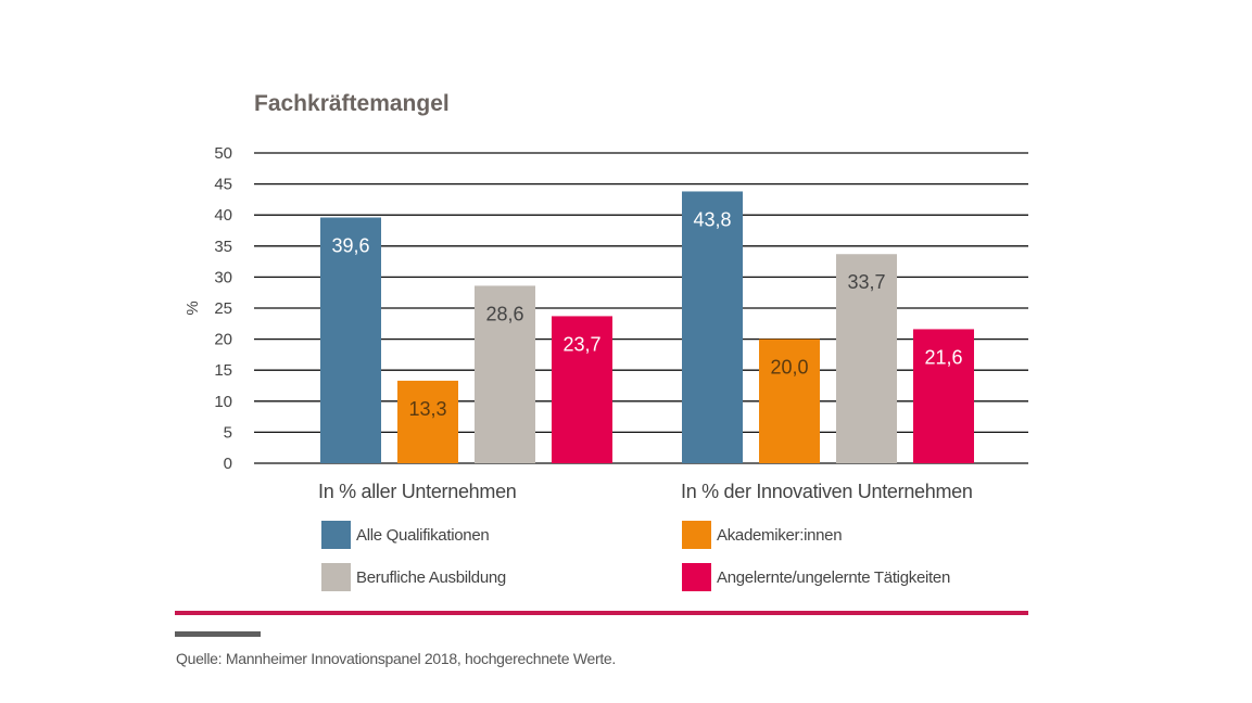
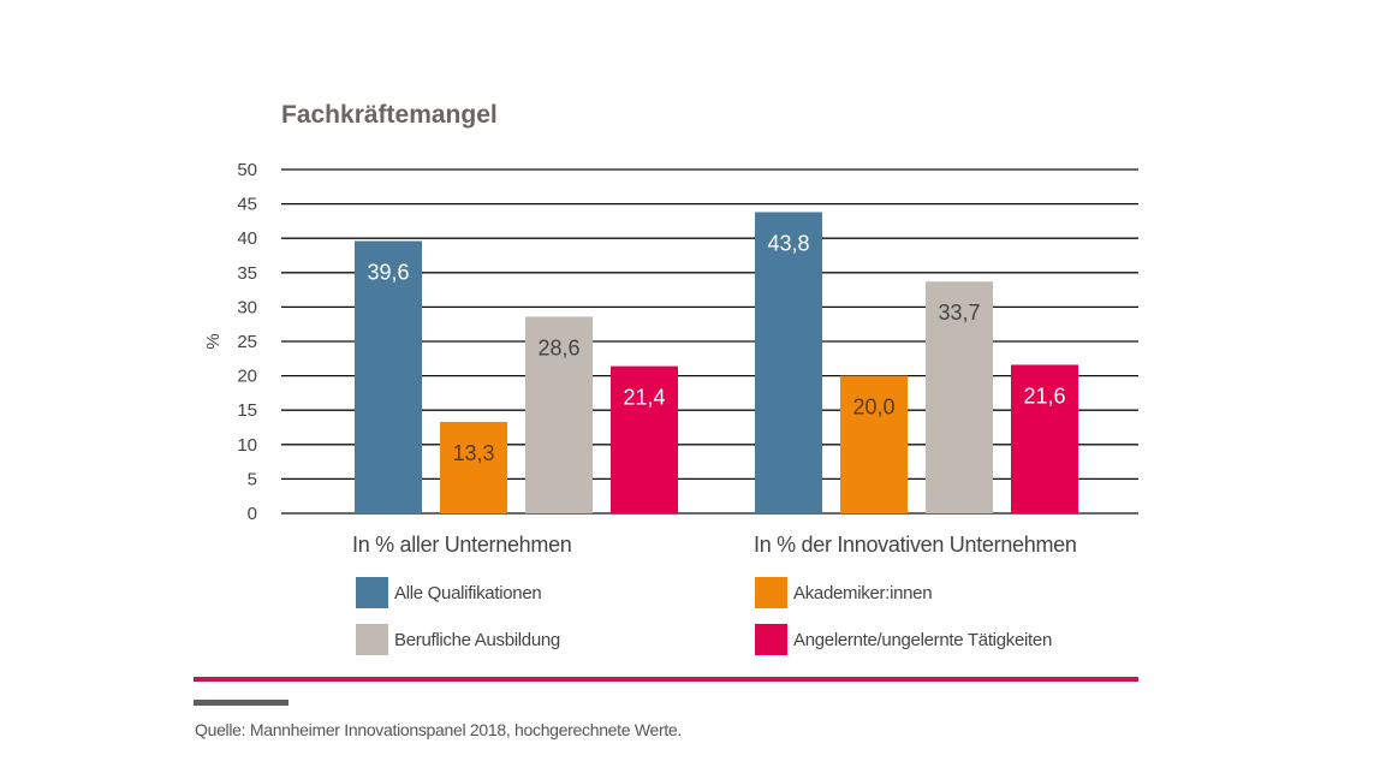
Angelernte/ungelernte Tätigkeiten/In % aller Unternehmen: 23,7 -> 21,4
